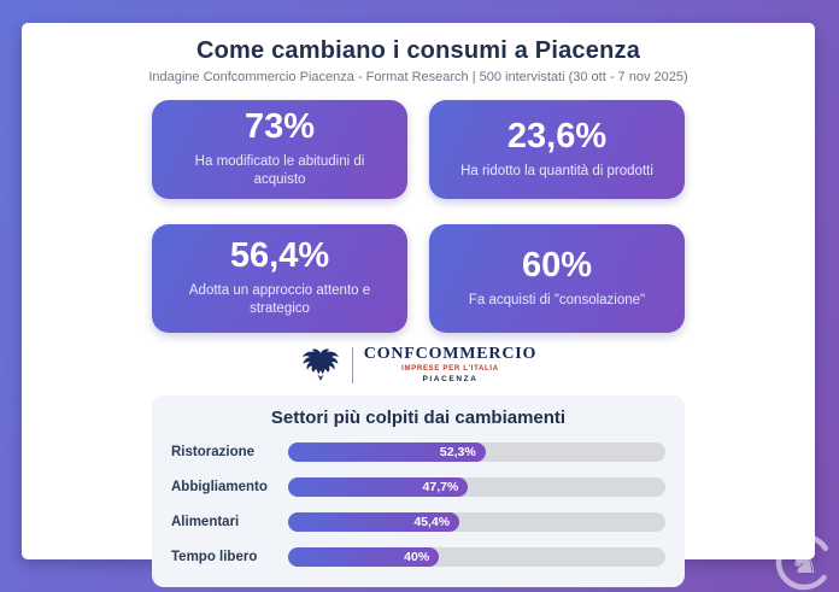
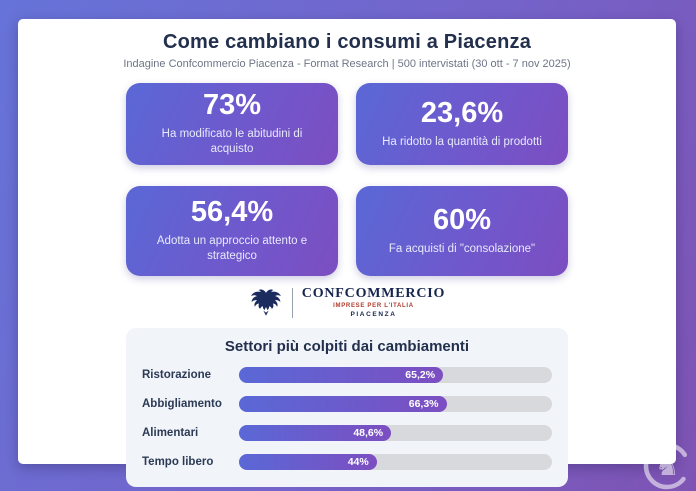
Ristorazione: 52,3% -> 65,2%
Abbigliamento: 47,7% -> 66,3%
Alimentari: 45,4% -> 48,6%
Tempo libero: 40% -> 44%
